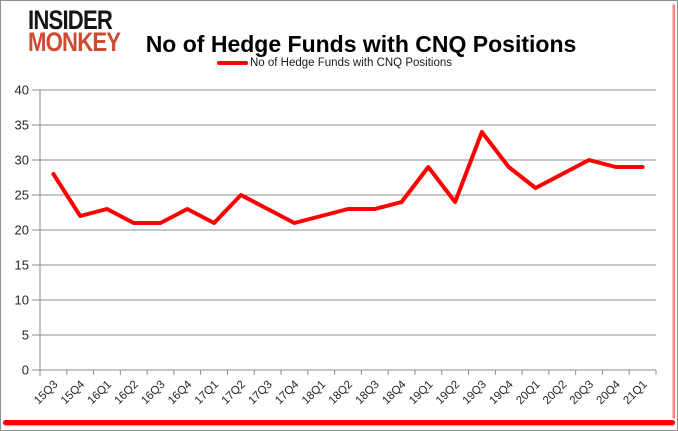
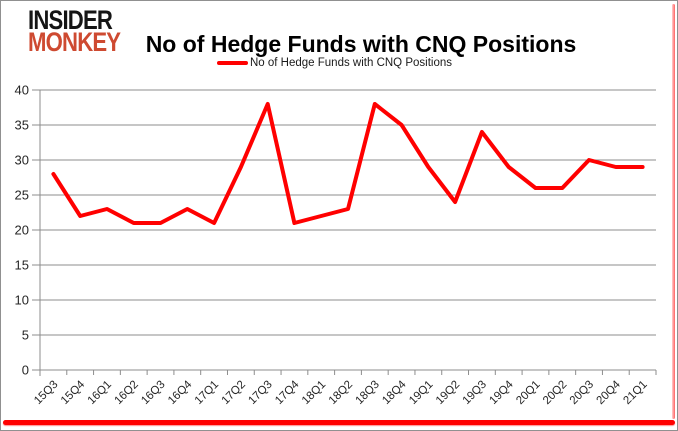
17Q2: 25 -> 29
17Q3: 23 -> 38
18Q3: 23 -> 38
18Q4: 24 -> 35
20Q2: 28 -> 26
